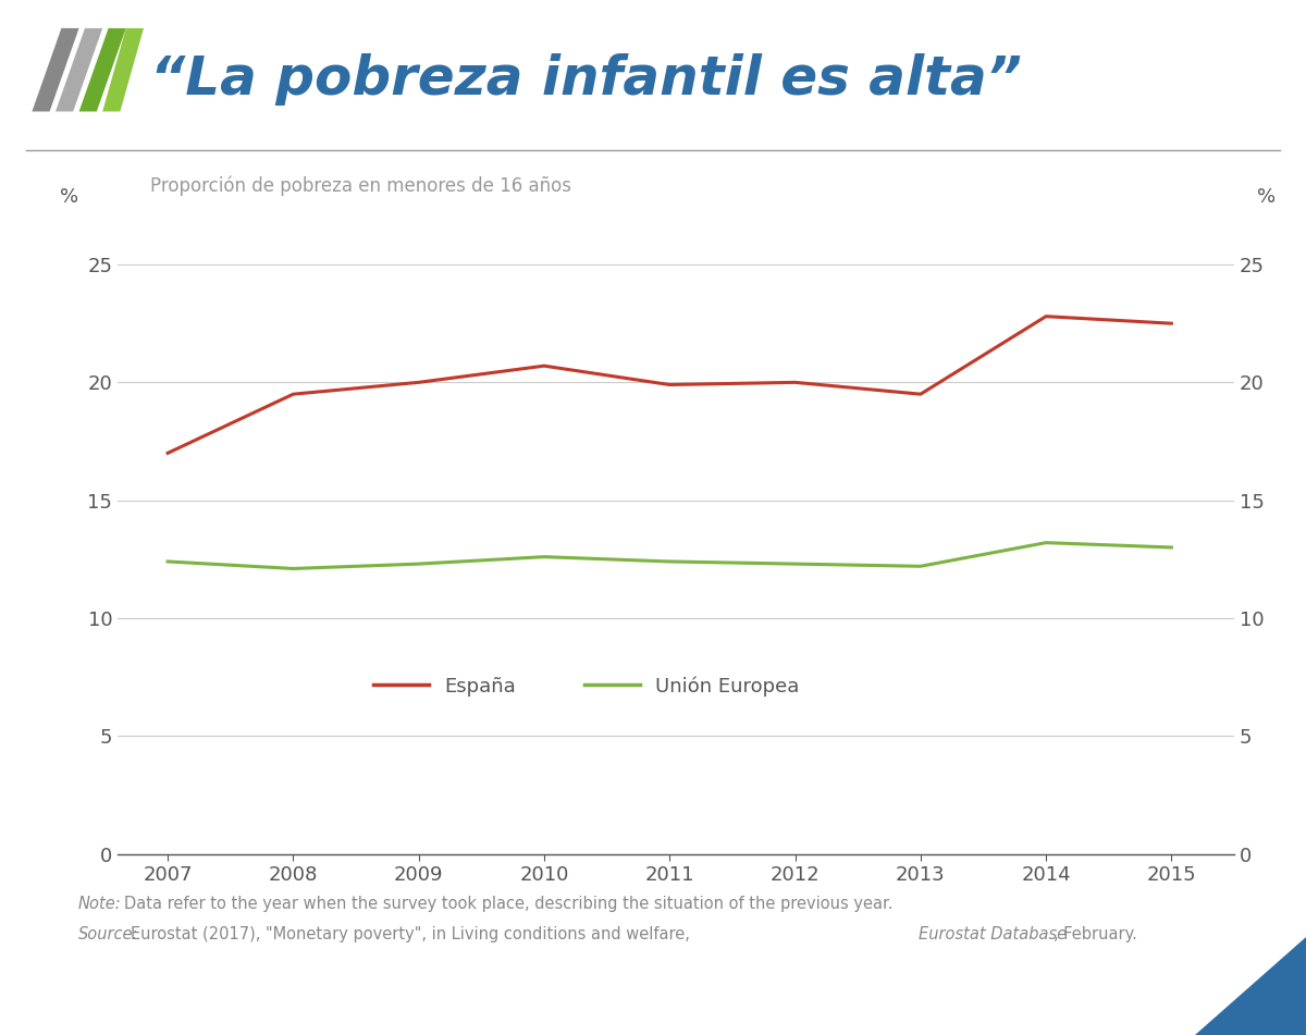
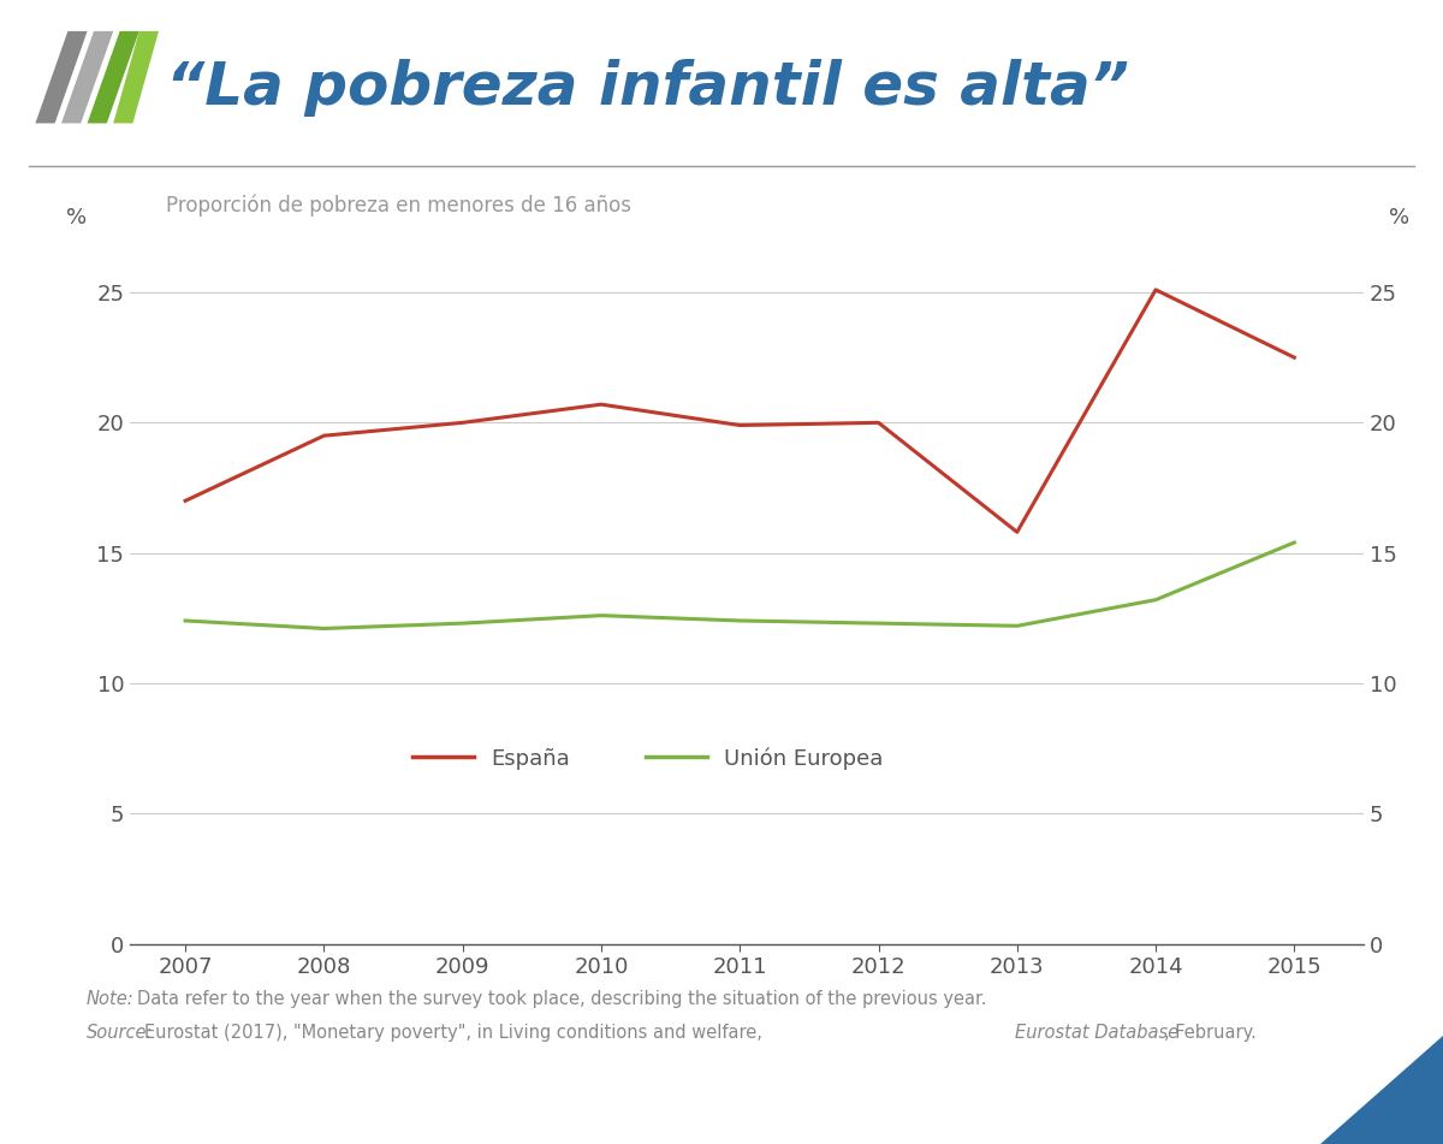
España/2013: 19.5 -> 15.8
España/2014: 22.8 -> 25.1
Unión Europea/2015: 13.0 -> 15.4
